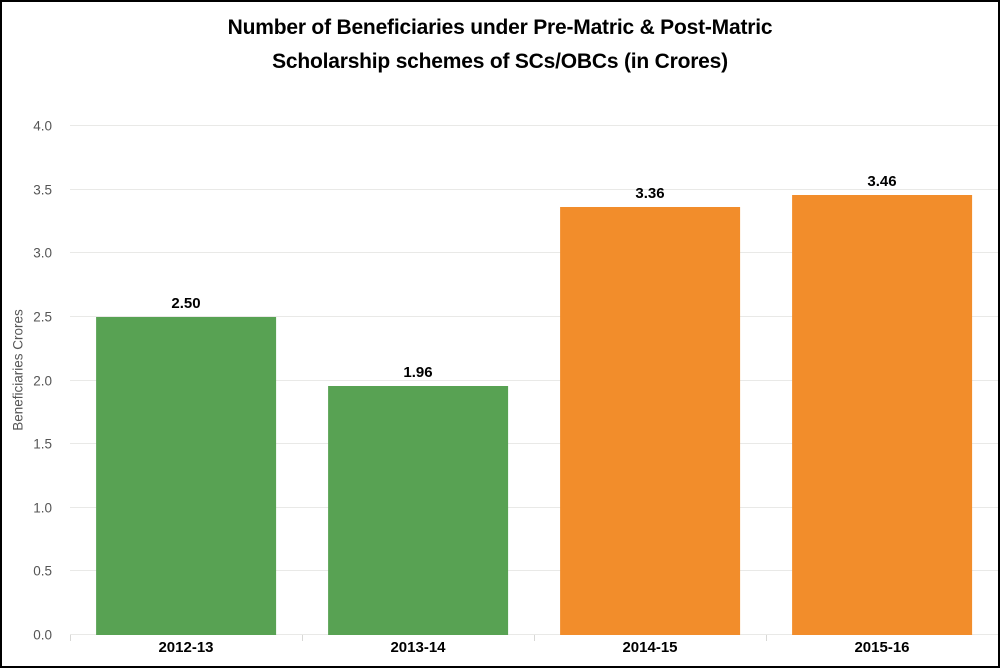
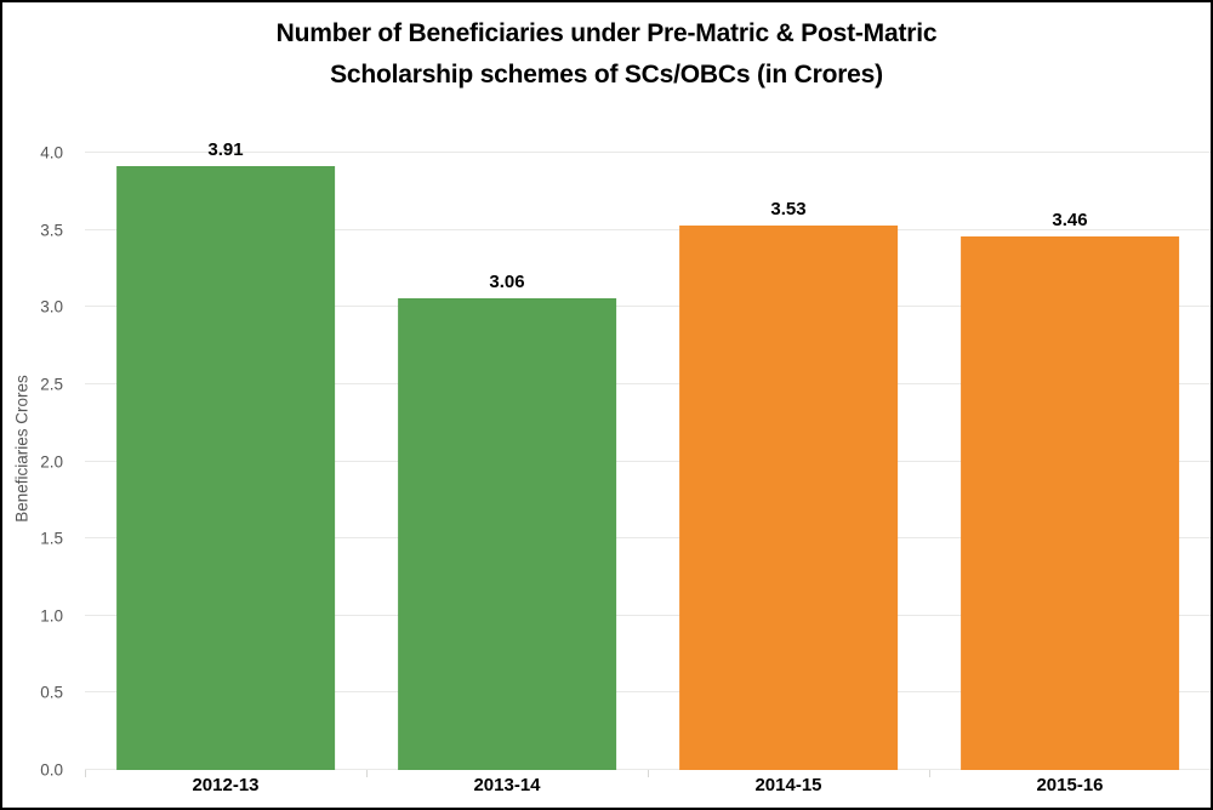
2012-13: 2.50 -> 3.91
2013-14: 1.96 -> 3.06
2014-15: 3.36 -> 3.53
